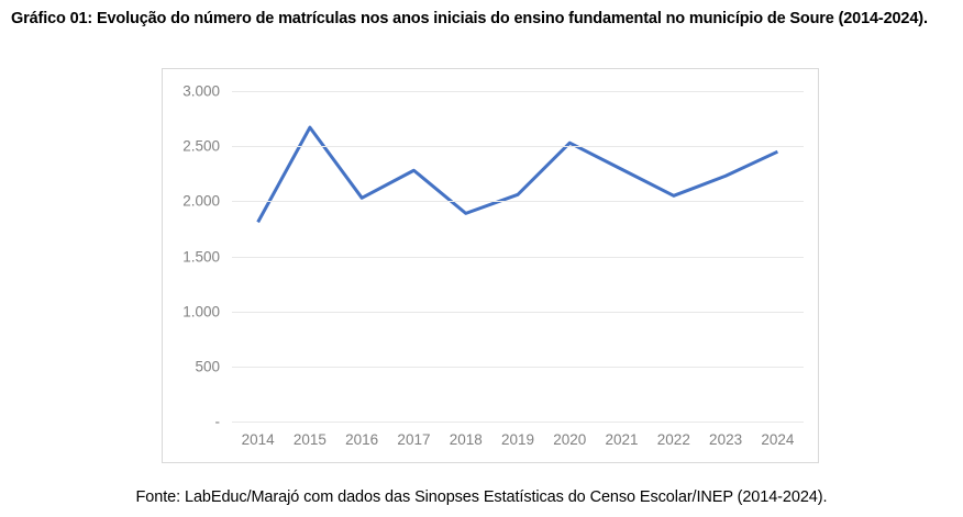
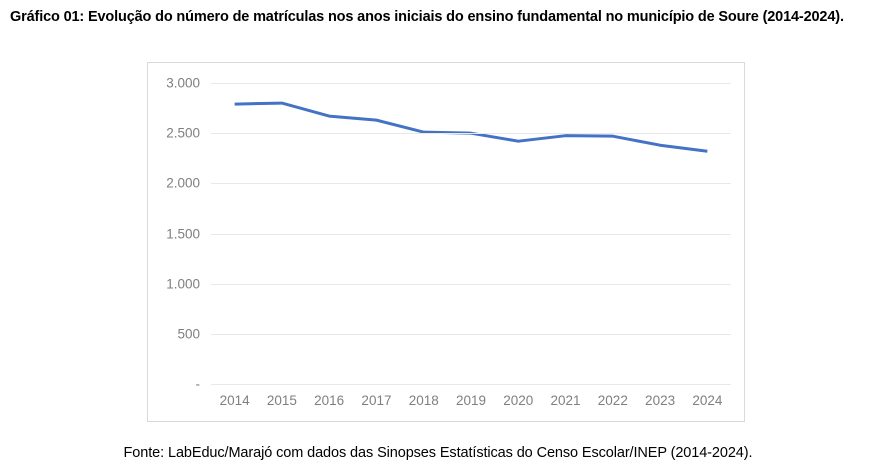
2014: 1810 -> 2790
2015: 2670 -> 2800
2016: 2030 -> 2670
2017: 2280 -> 2630
2018: 1890 -> 2510
2019: 2060 -> 2500
2020: 2530 -> 2420
2021: 2290 -> 2480
2022: 2050 -> 2470
2023: 2230 -> 2380
2024: 2450 -> 2320
